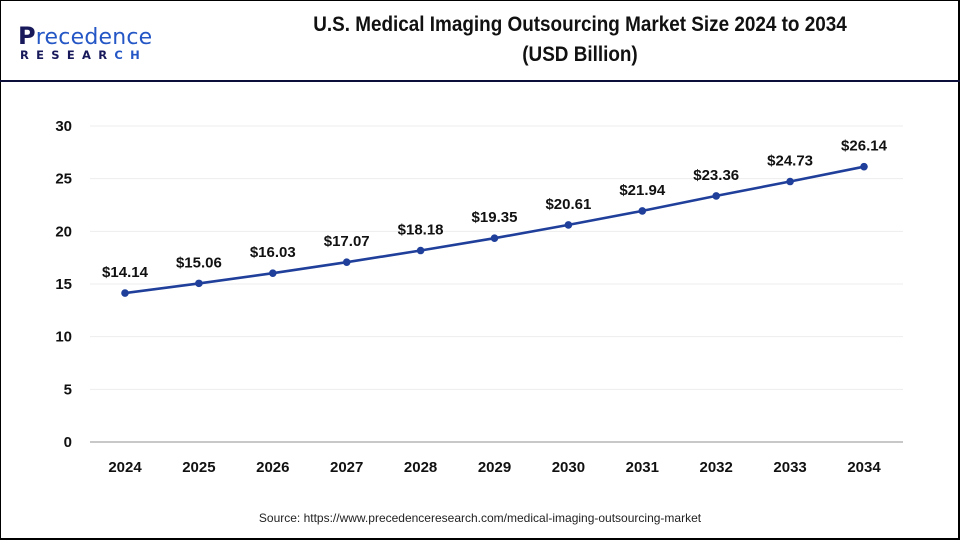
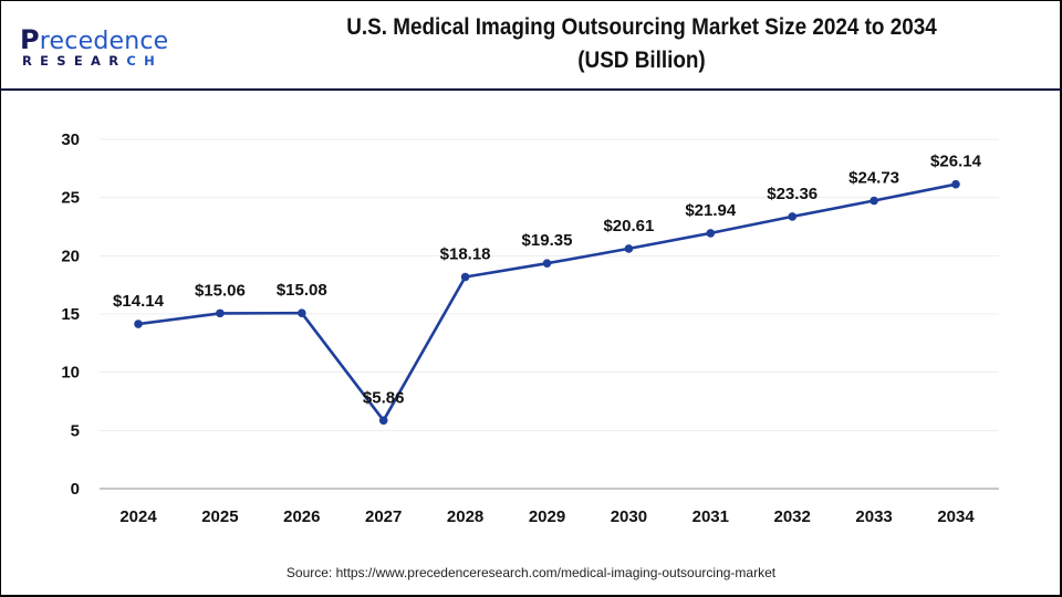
2026: $16.03 -> $15.08
2027: $17.07 -> $5.86
